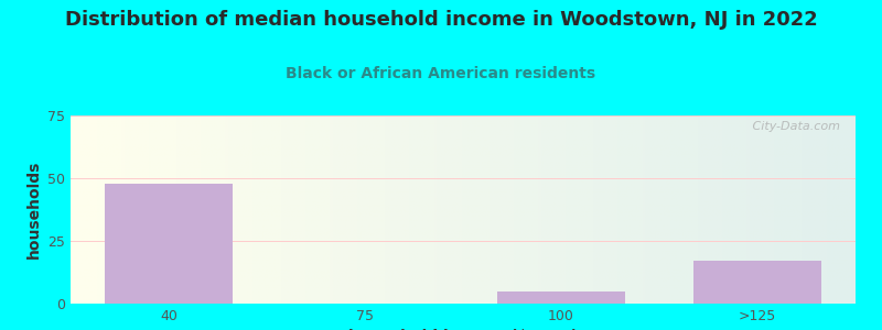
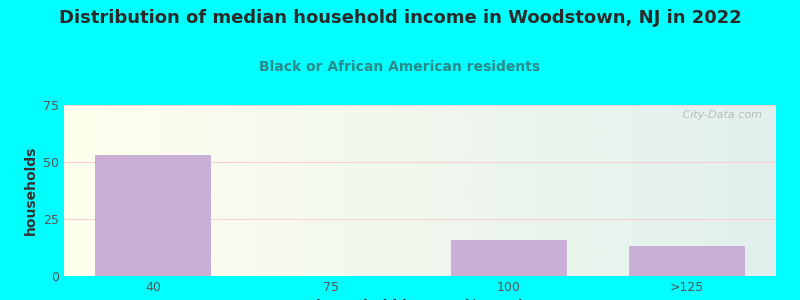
40: 48 -> 53
100: 5 -> 16
>125: 17 -> 13
